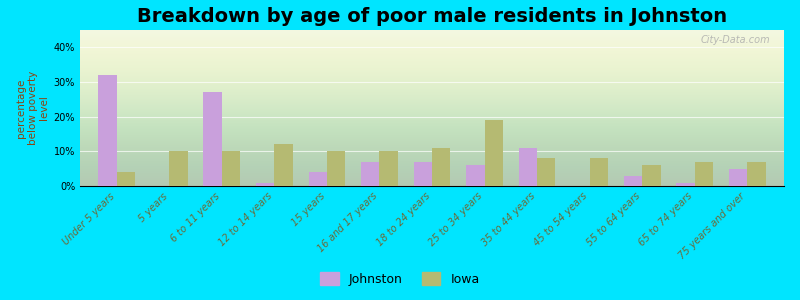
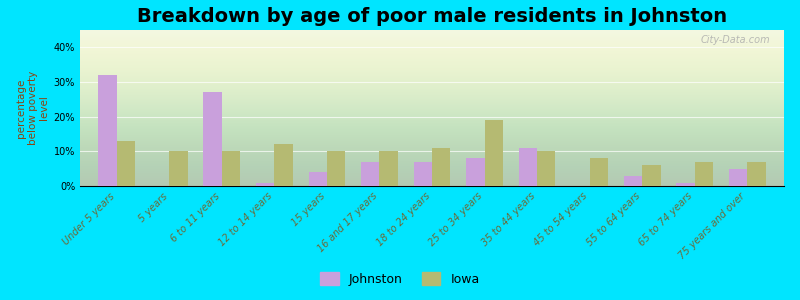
Iowa/Under 5 years: 4% -> 13%
Johnston/25 to 34 years: 6% -> 8%
Iowa/35 to 44 years: 8% -> 10%
